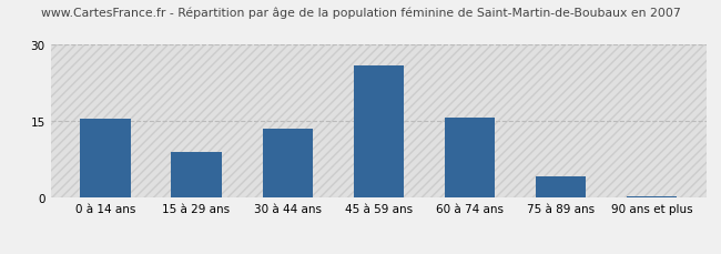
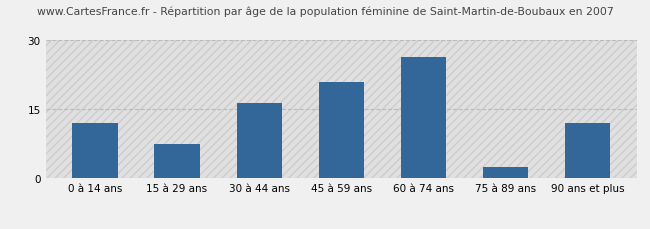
0 à 14 ans: 15.5 -> 12.0
15 à 29 ans: 9.0 -> 7.5
30 à 44 ans: 13.5 -> 16.5
45 à 59 ans: 26.0 -> 21.0
60 à 74 ans: 15.8 -> 26.5
75 à 89 ans: 4.2 -> 2.5
90 ans et plus: 0.3 -> 12.0
